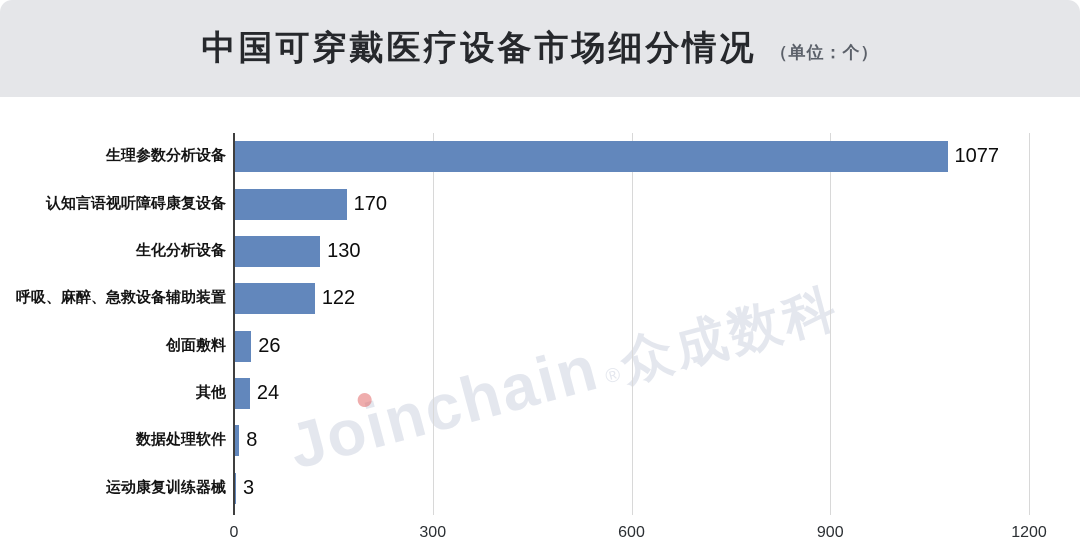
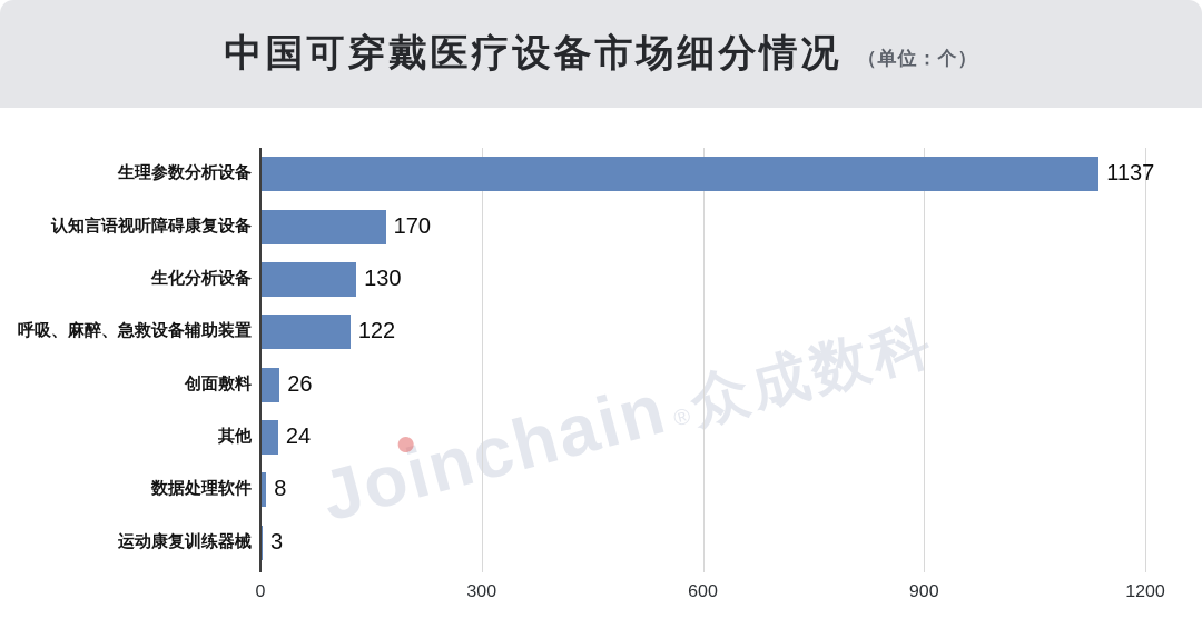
生理参数分析设备: 1077 -> 1137
